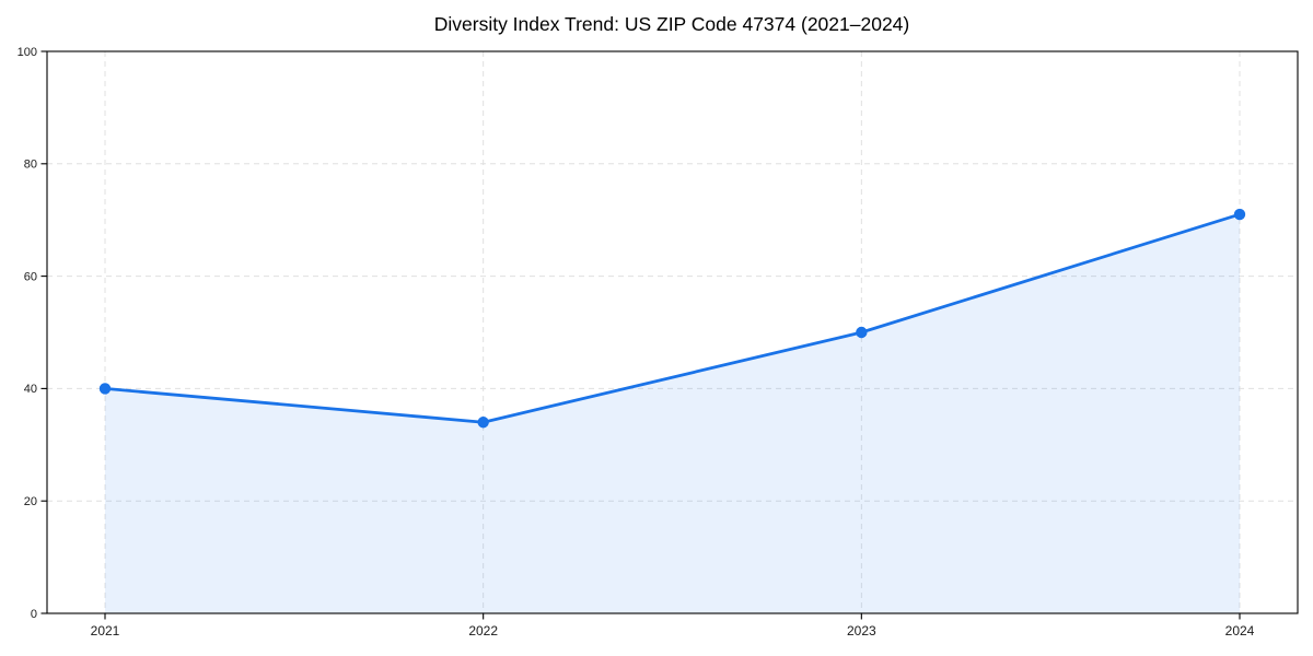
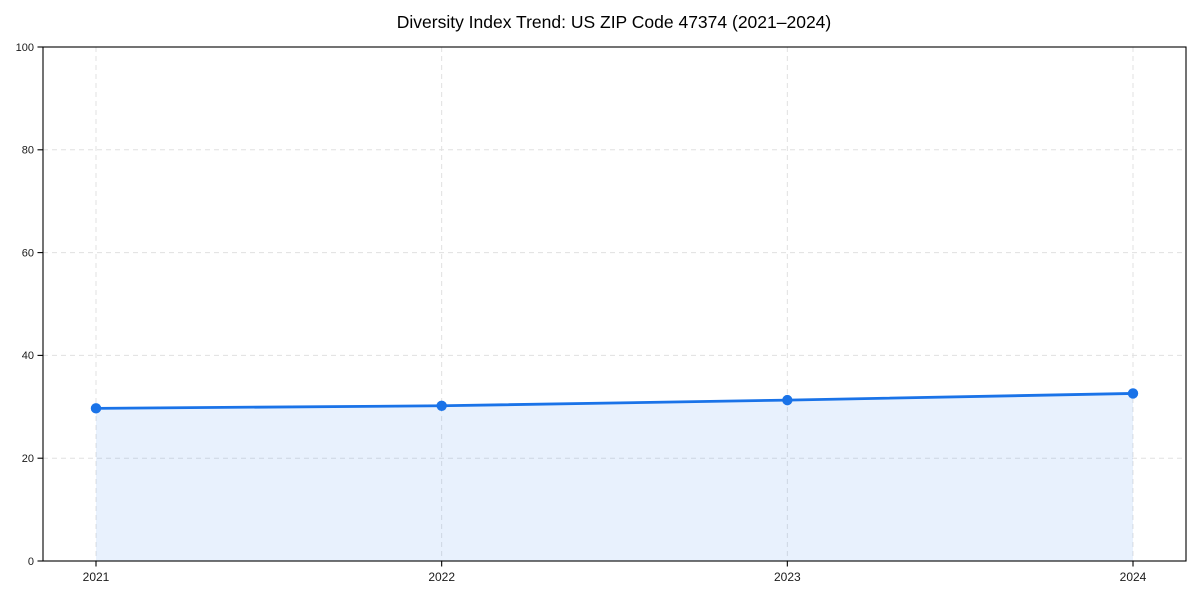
2021: 40 -> 30
2022: 34 -> 30
2023: 50 -> 31
2024: 71 -> 33
